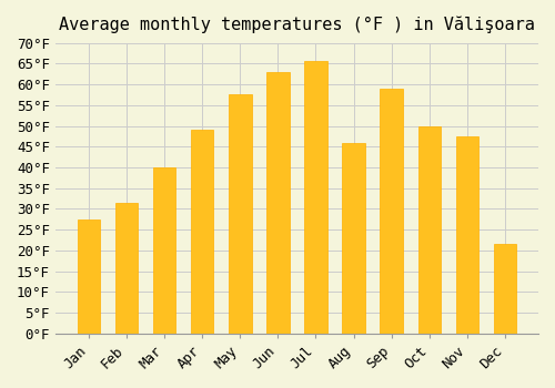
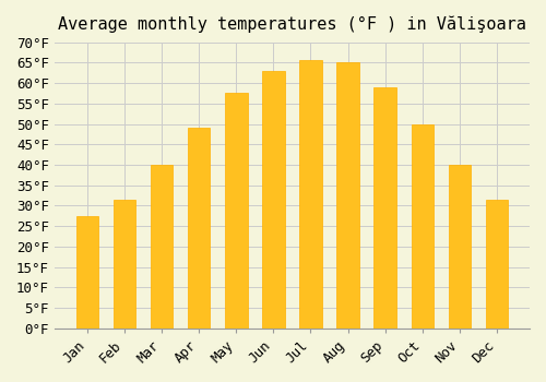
Aug: 46.0°F -> 65.0°F
Nov: 47.5°F -> 40.0°F
Dec: 21.5°F -> 31.5°F
